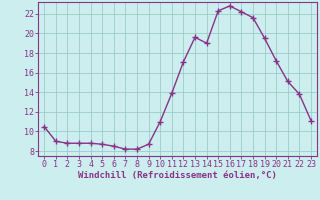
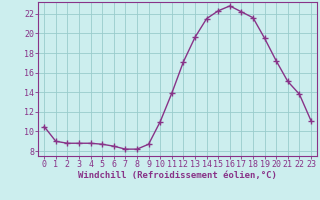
14: 19.0 -> 21.5
